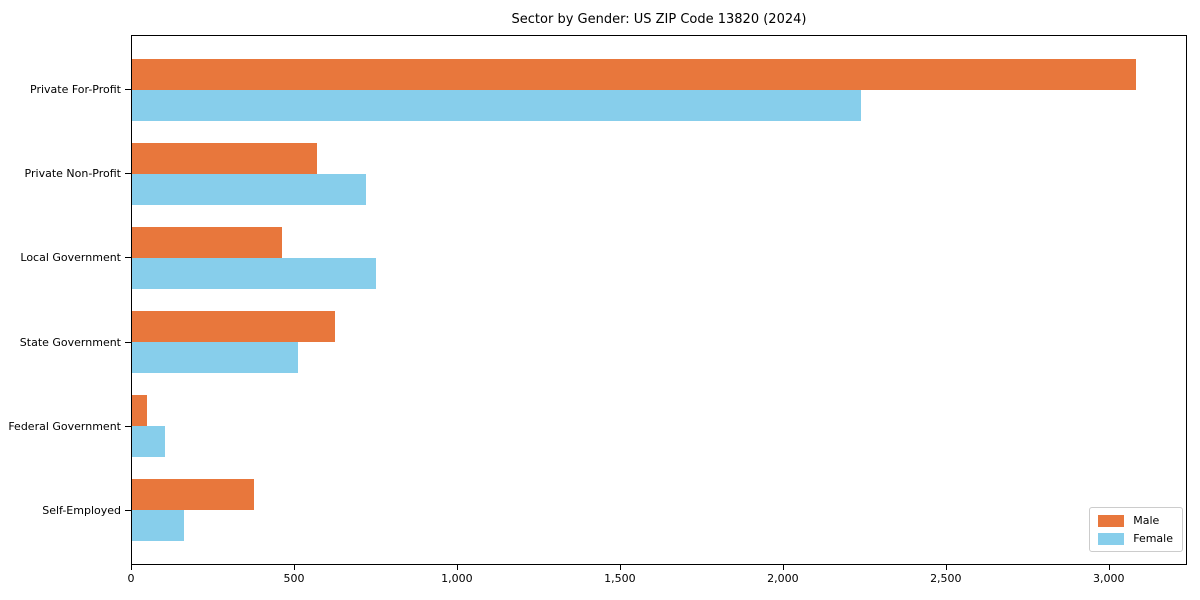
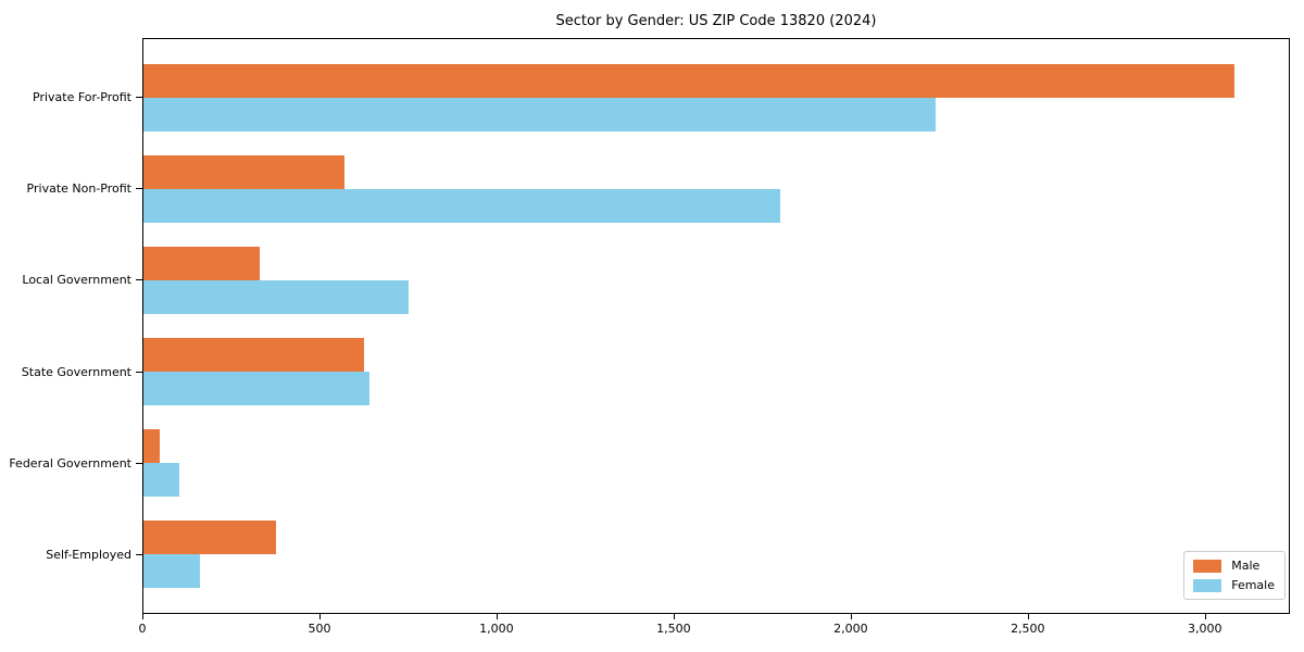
Female/Private Non-Profit: 720 -> 1800
Male/Local Government: 460 -> 330
Female/State Government: 510 -> 640
